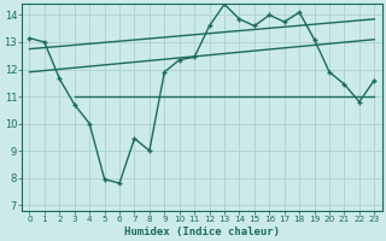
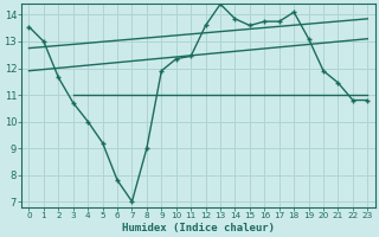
0: 13.15 -> 13.55
5: 7.95 -> 9.20
7: 9.45 -> 7.00
16: 14.00 -> 13.75
23: 11.60 -> 10.80
